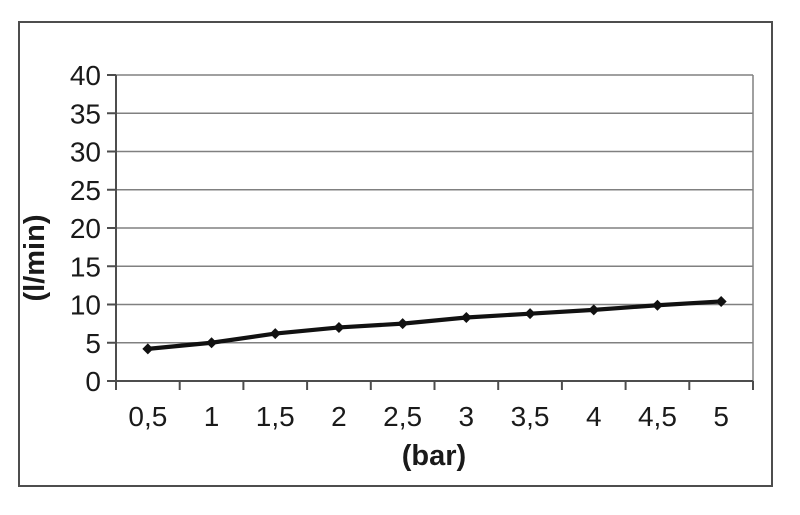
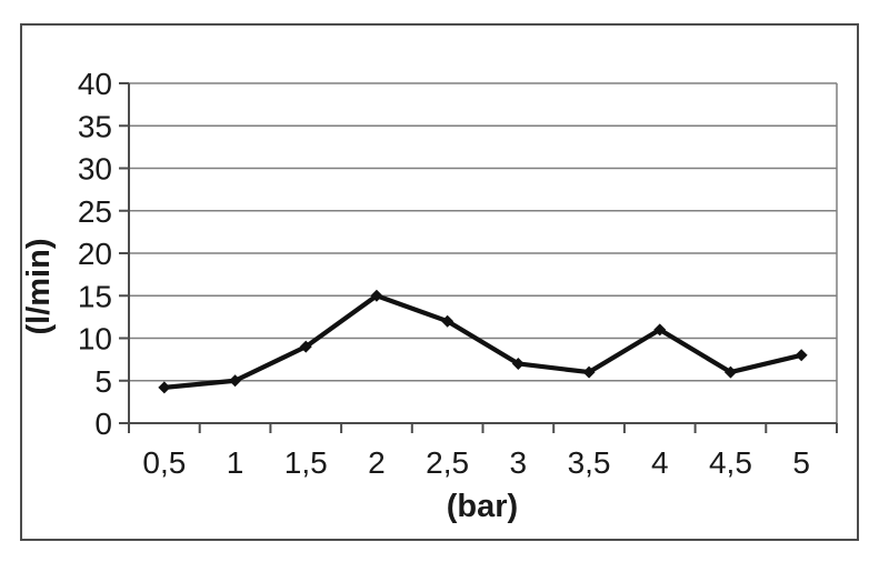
1,5: 6 -> 9
2: 7 -> 15
2,5: 8 -> 12
3: 8 -> 7
3,5: 9 -> 6
4: 9 -> 11
4,5: 10 -> 6
5: 10 -> 8
